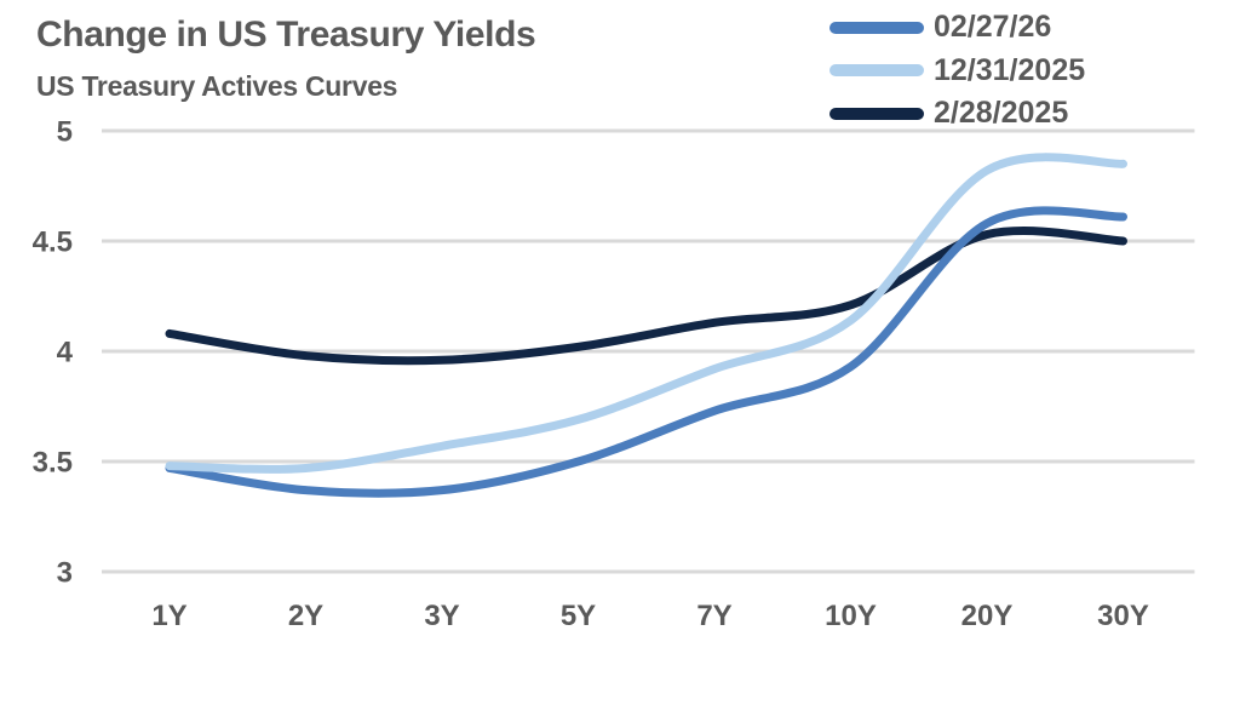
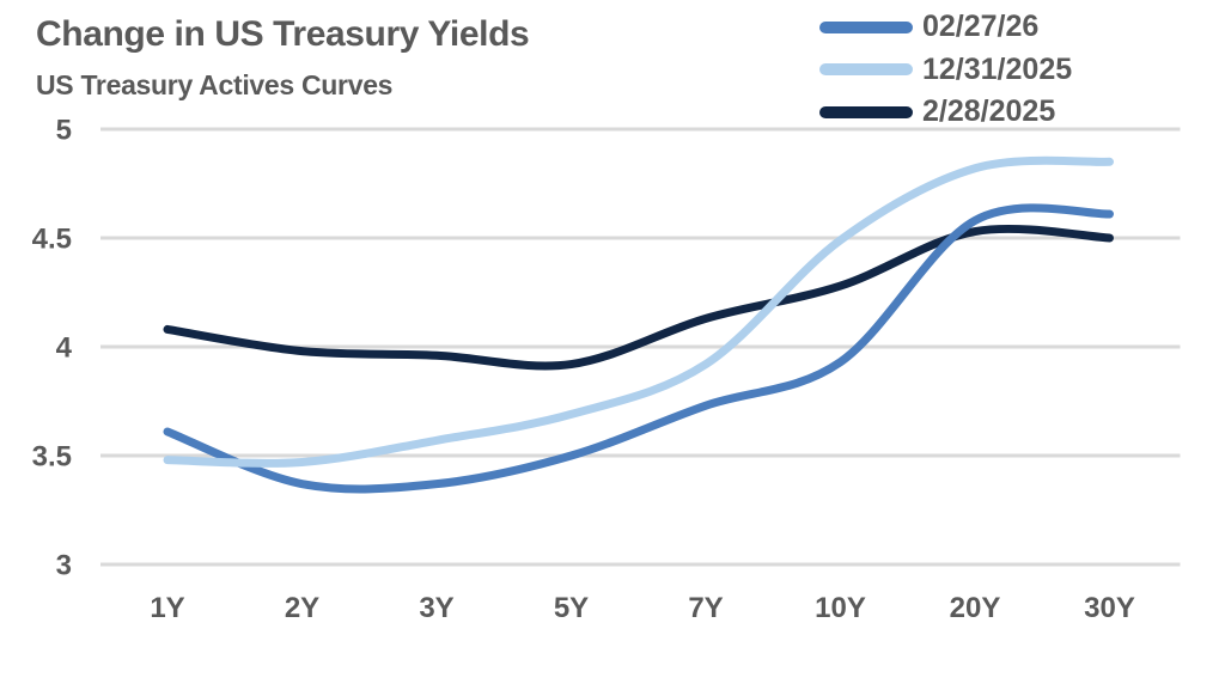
02/27/26/1Y: 3.47 -> 3.61
2/28/2025/5Y: 4.02 -> 3.92
12/31/2025/10Y: 4.14 -> 4.49
2/28/2025/10Y: 4.21 -> 4.28
